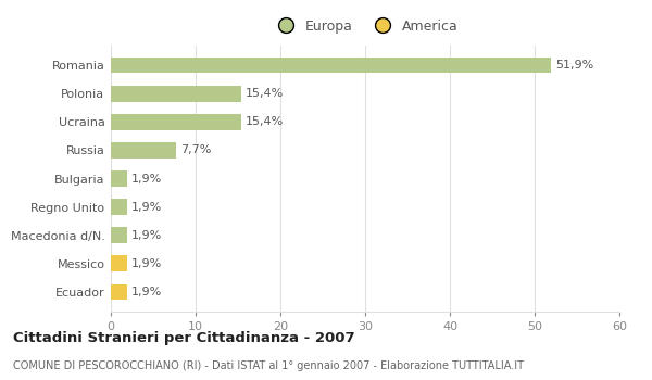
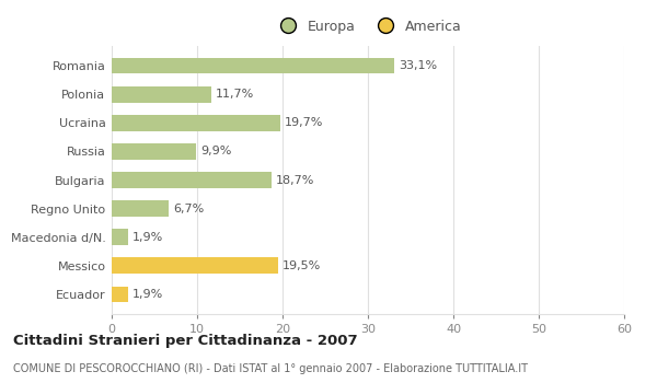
Romania: 51,9% -> 33,1%
Polonia: 15,4% -> 11,7%
Ucraina: 15,4% -> 19,7%
Russia: 7,7% -> 9,9%
Bulgaria: 1,9% -> 18,7%
Regno Unito: 1,9% -> 6,7%
Messico: 1,9% -> 19,5%
